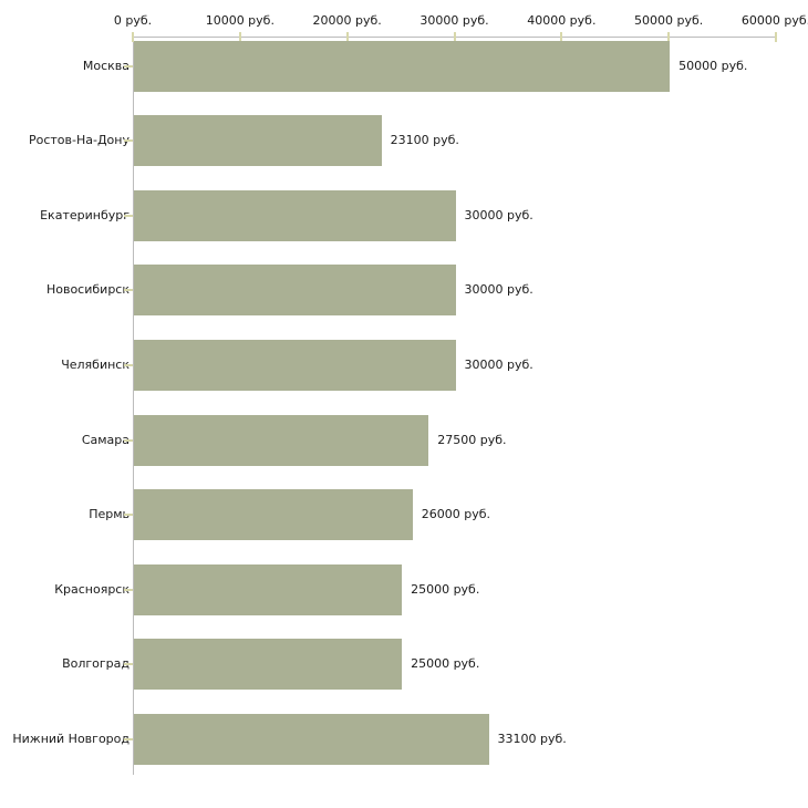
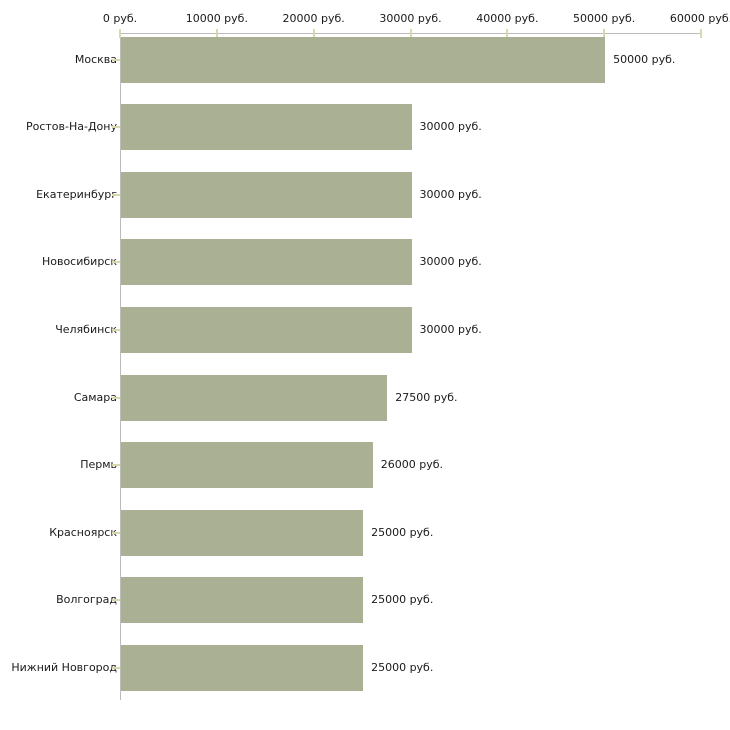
Ростов-На-Дону: 23100 -> 30000
Нижний Новгород: 33100 -> 25000
